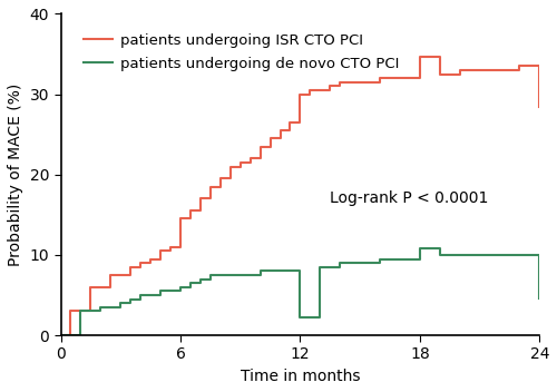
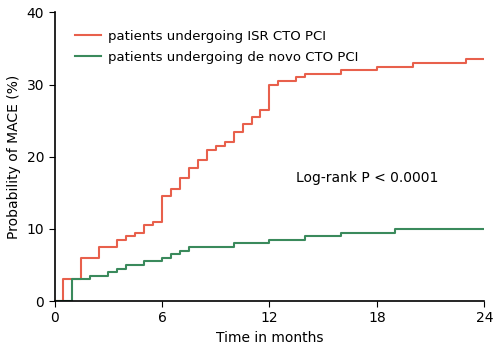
patients undergoing de novo CTO PCI/12: 2.2 -> 8.5
patients undergoing ISR CTO PCI/18: 34.6 -> 32.5
patients undergoing de novo CTO PCI/18: 10.8 -> 9.5
patients undergoing ISR CTO PCI/24: 28.4 -> 33.5
patients undergoing de novo CTO PCI/24: 4.6 -> 10.0
